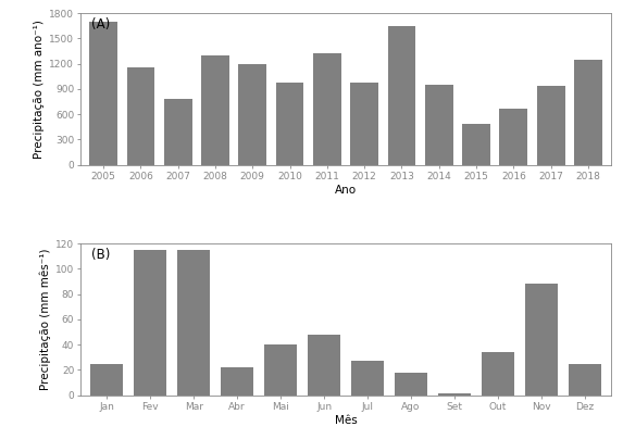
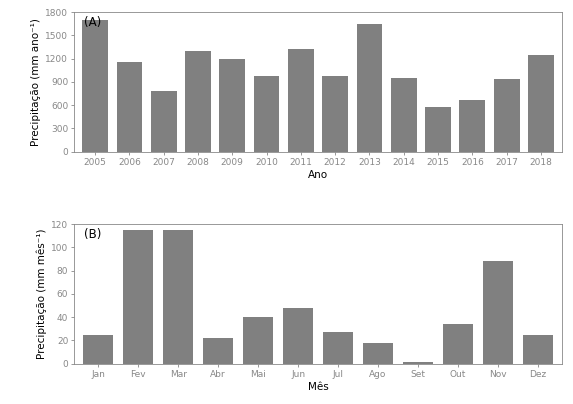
2015: 480 -> 570
